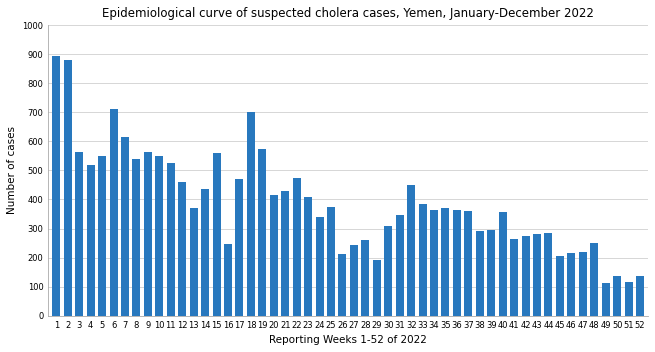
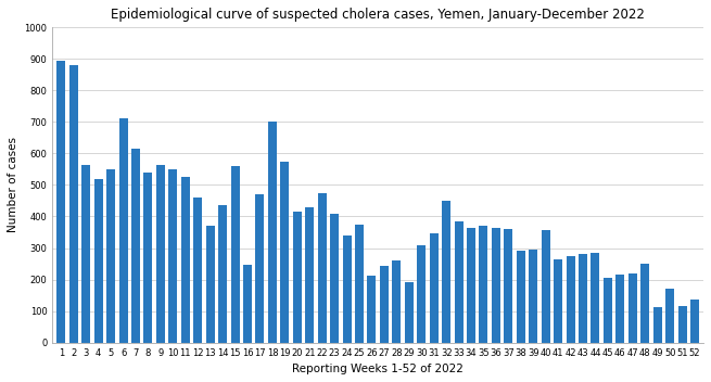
50: 135 -> 170
